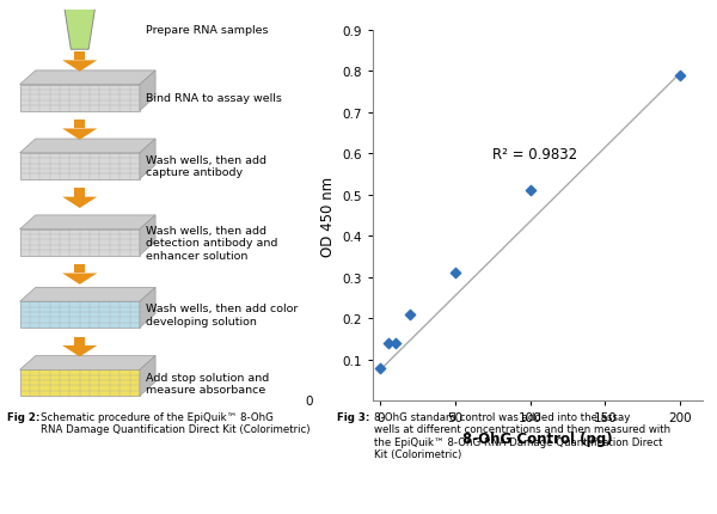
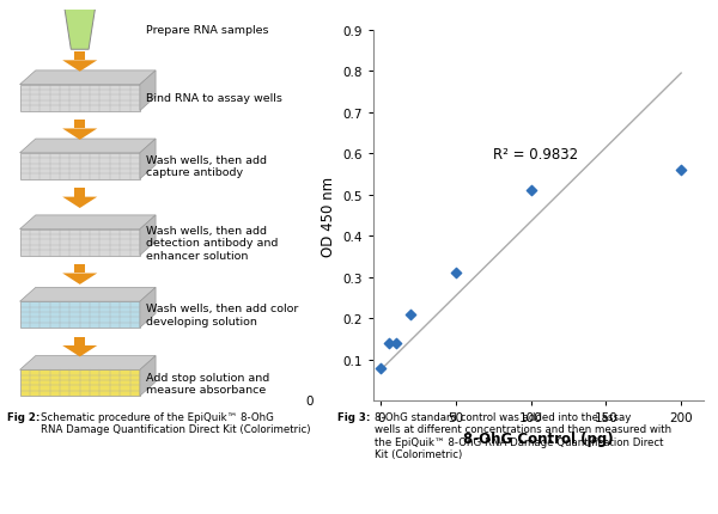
200: 0.79 -> 0.56
